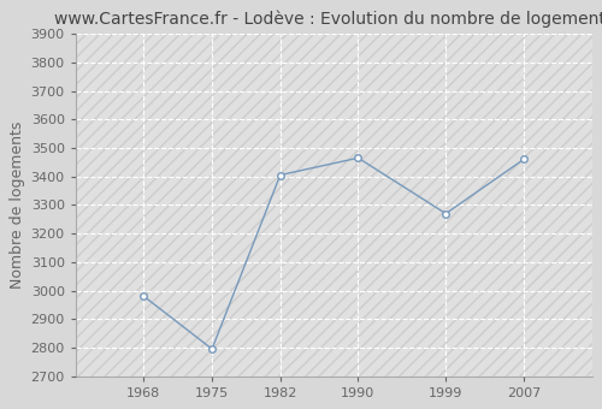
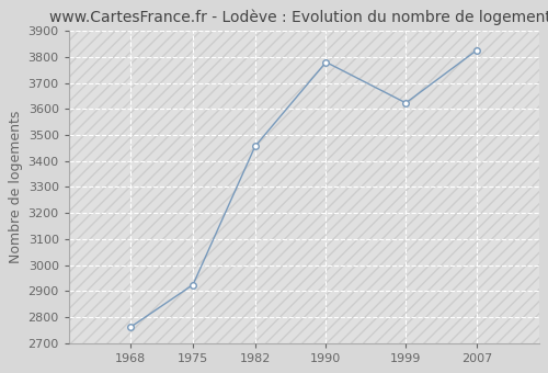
1968: 2980 -> 2762
1975: 2795 -> 2924
1982: 3405 -> 3456
1990: 3465 -> 3780
1999: 3270 -> 3623
2007: 3460 -> 3826
